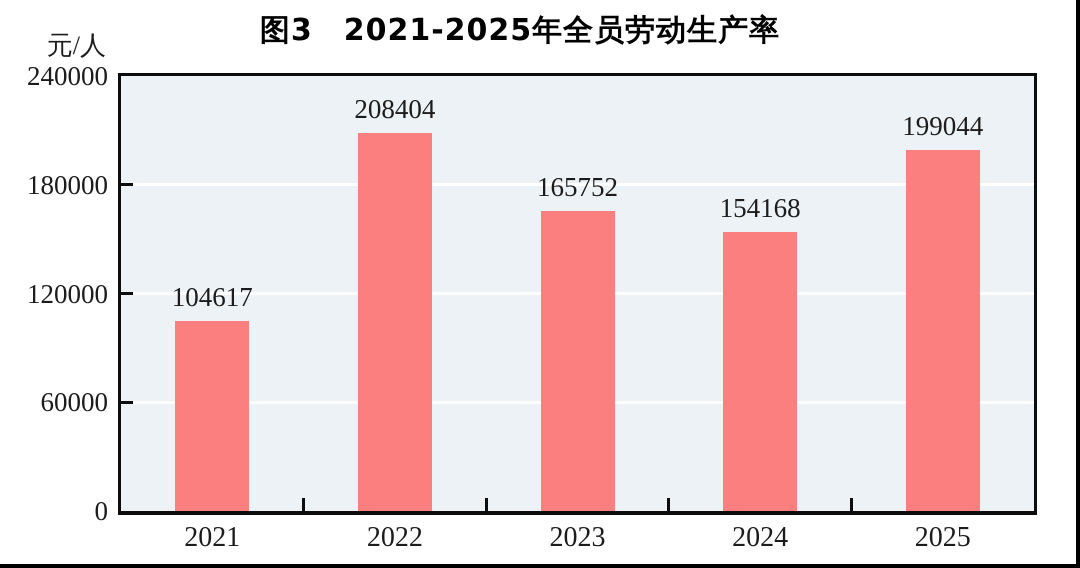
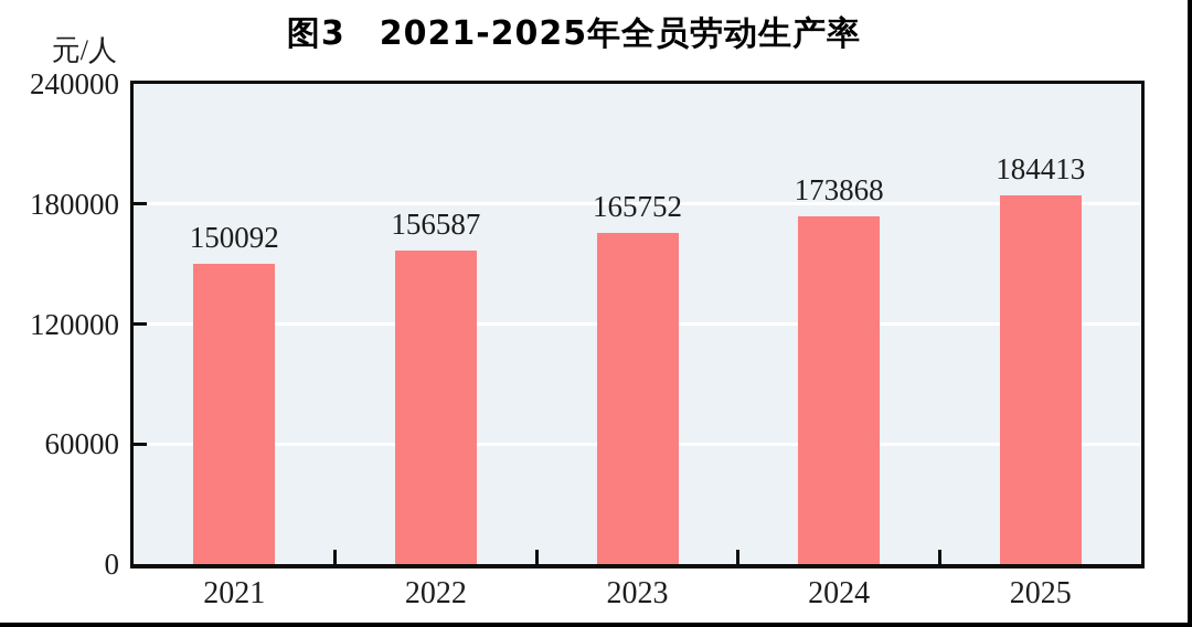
2021: 104617 -> 150092
2022: 208404 -> 156587
2024: 154168 -> 173868
2025: 199044 -> 184413
